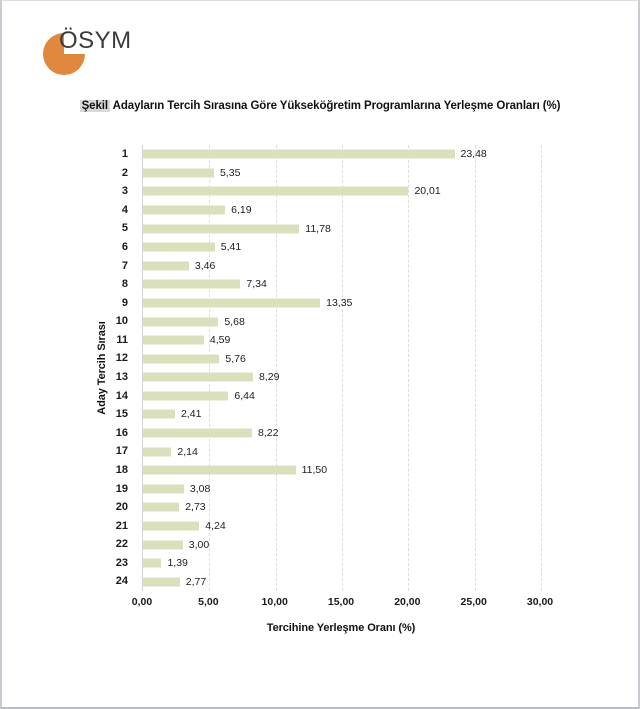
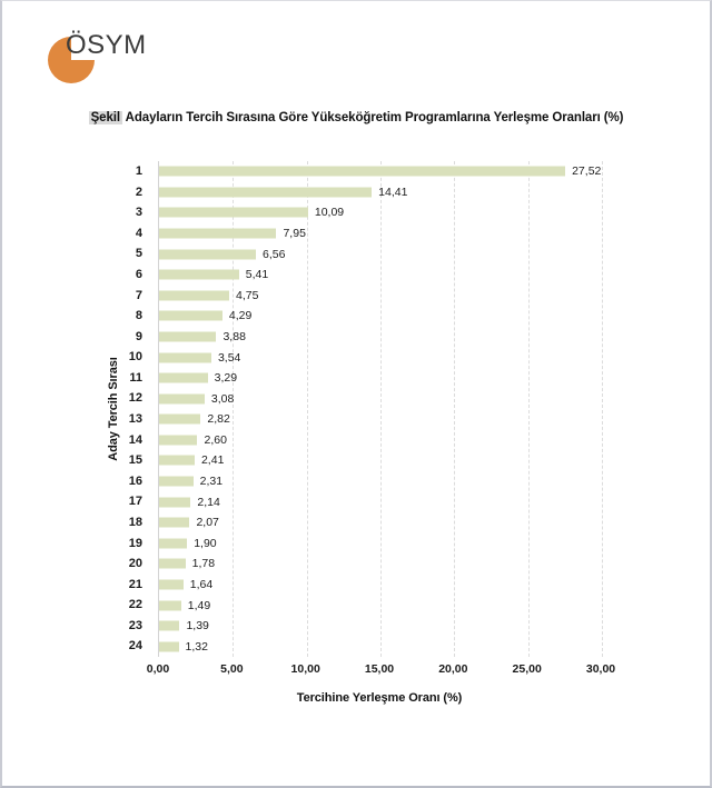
1: 23,48 -> 27,52
2: 5,35 -> 14,41
3: 20,01 -> 10,09
4: 6,19 -> 7,95
5: 11,78 -> 6,56
7: 3,46 -> 4,75
8: 7,34 -> 4,29
9: 13,35 -> 3,88
10: 5,68 -> 3,54
11: 4,59 -> 3,29
12: 5,76 -> 3,08
13: 8,29 -> 2,82
14: 6,44 -> 2,60
16: 8,22 -> 2,31
18: 11,50 -> 2,07
19: 3,08 -> 1,90
20: 2,73 -> 1,78
21: 4,24 -> 1,64
22: 3,00 -> 1,49
24: 2,77 -> 1,32
